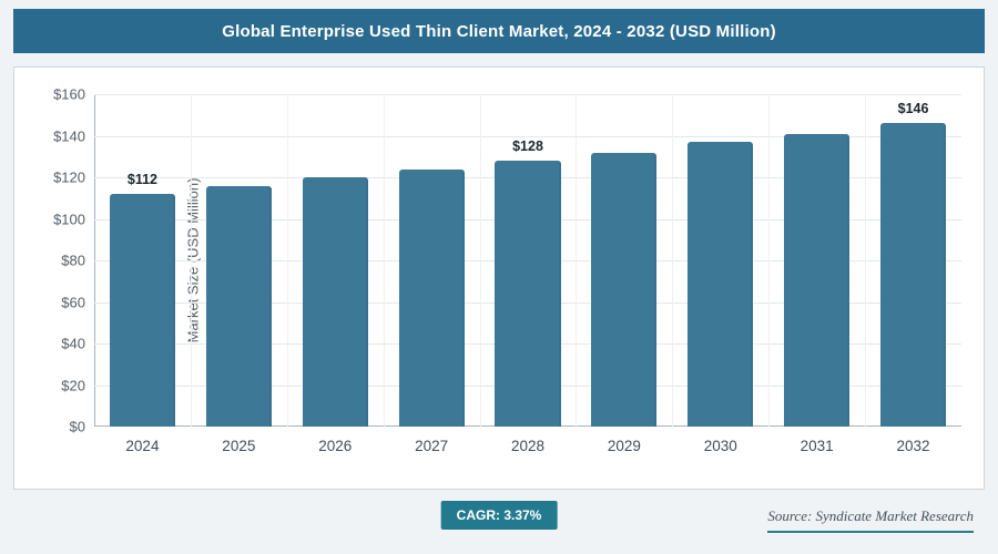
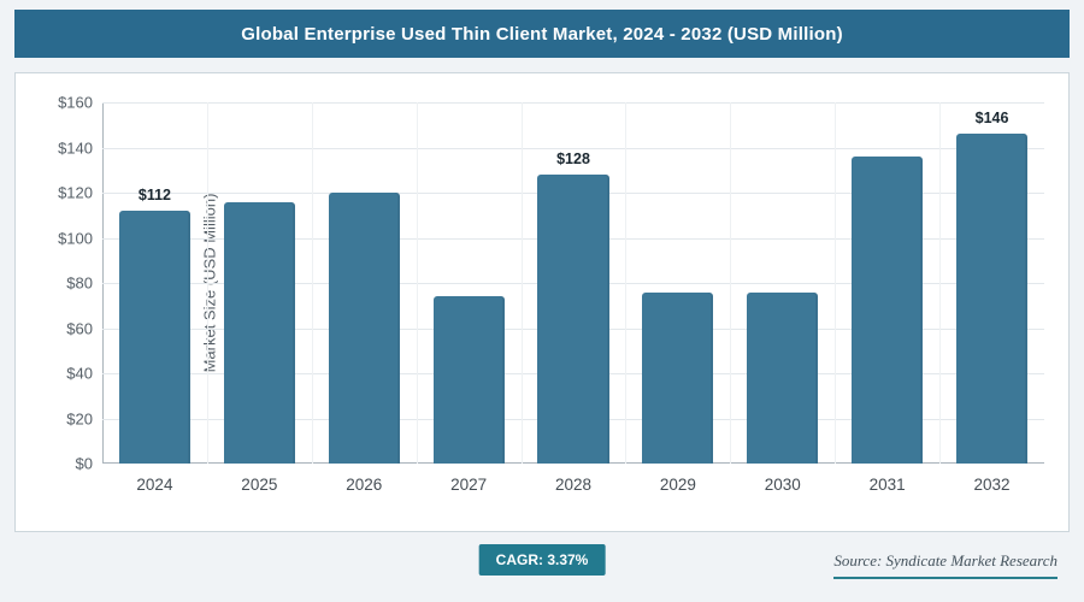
2027: $124 -> $74
2029: $132 -> $76
2030: $137 -> $76
2031: $141 -> $136
